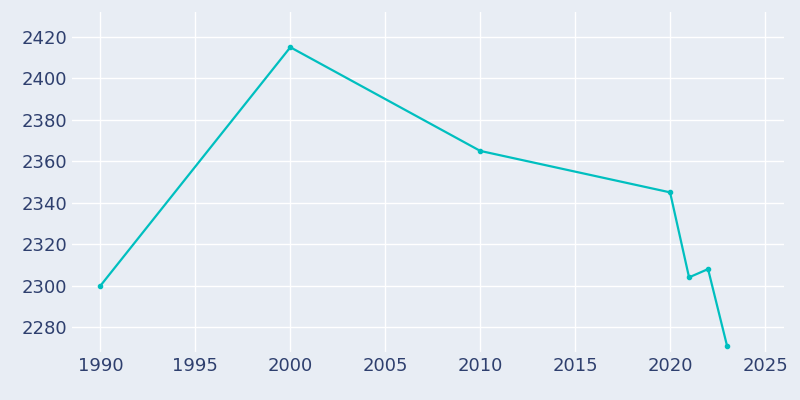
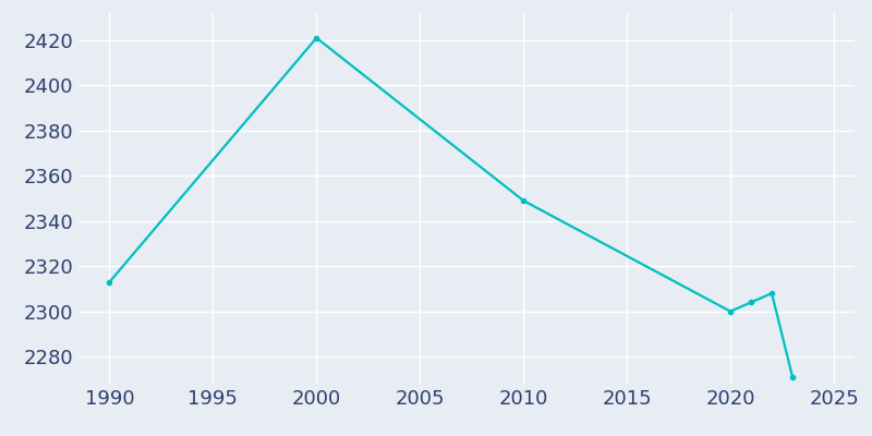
1990: 2300 -> 2313
2000: 2415 -> 2421
2010: 2365 -> 2349
2020: 2345 -> 2300
